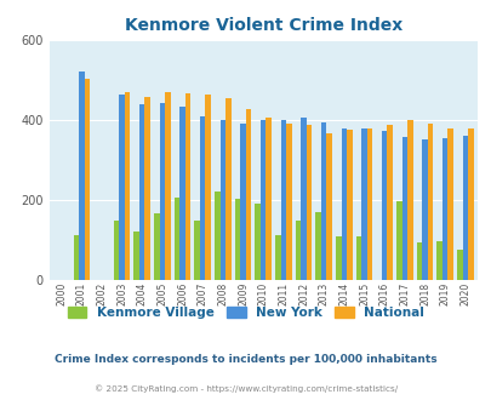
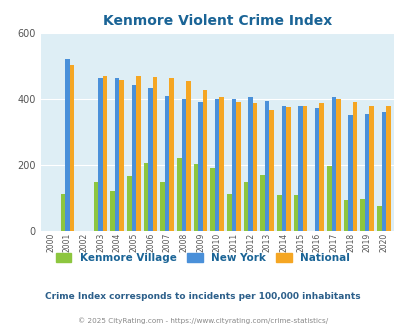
New York/2004: 440 -> 465
New York/2017: 357 -> 405
